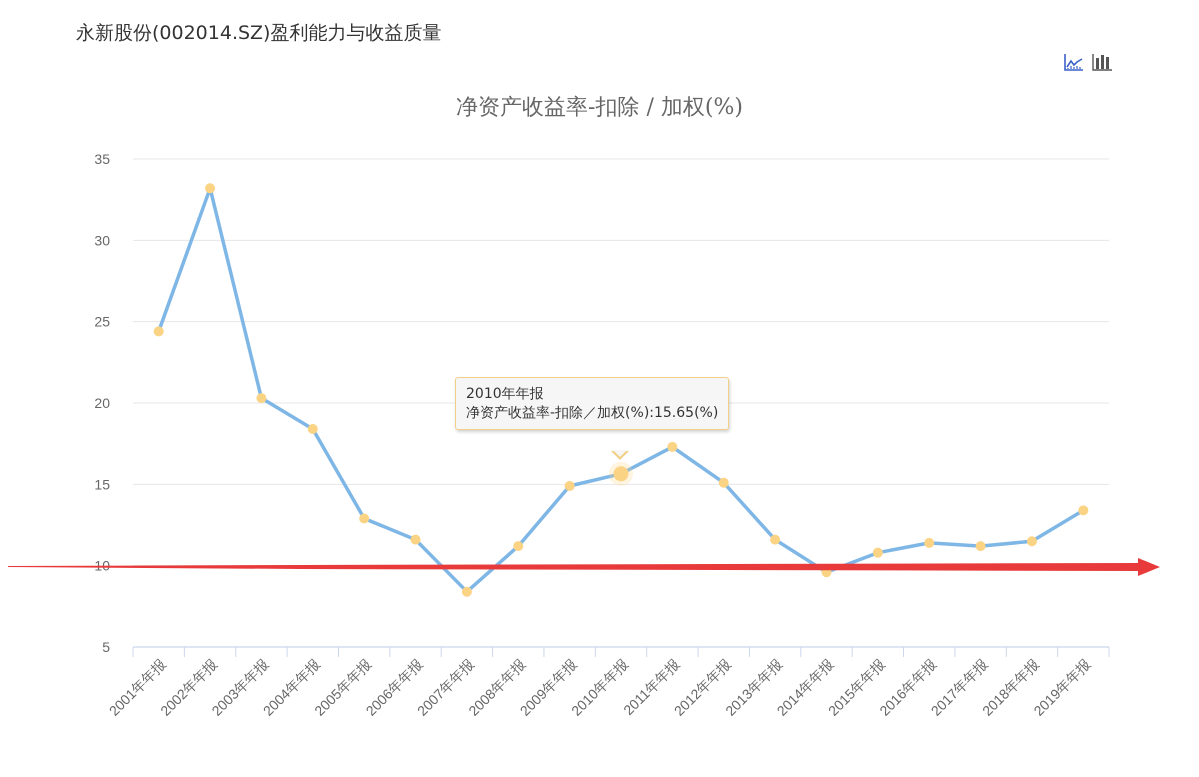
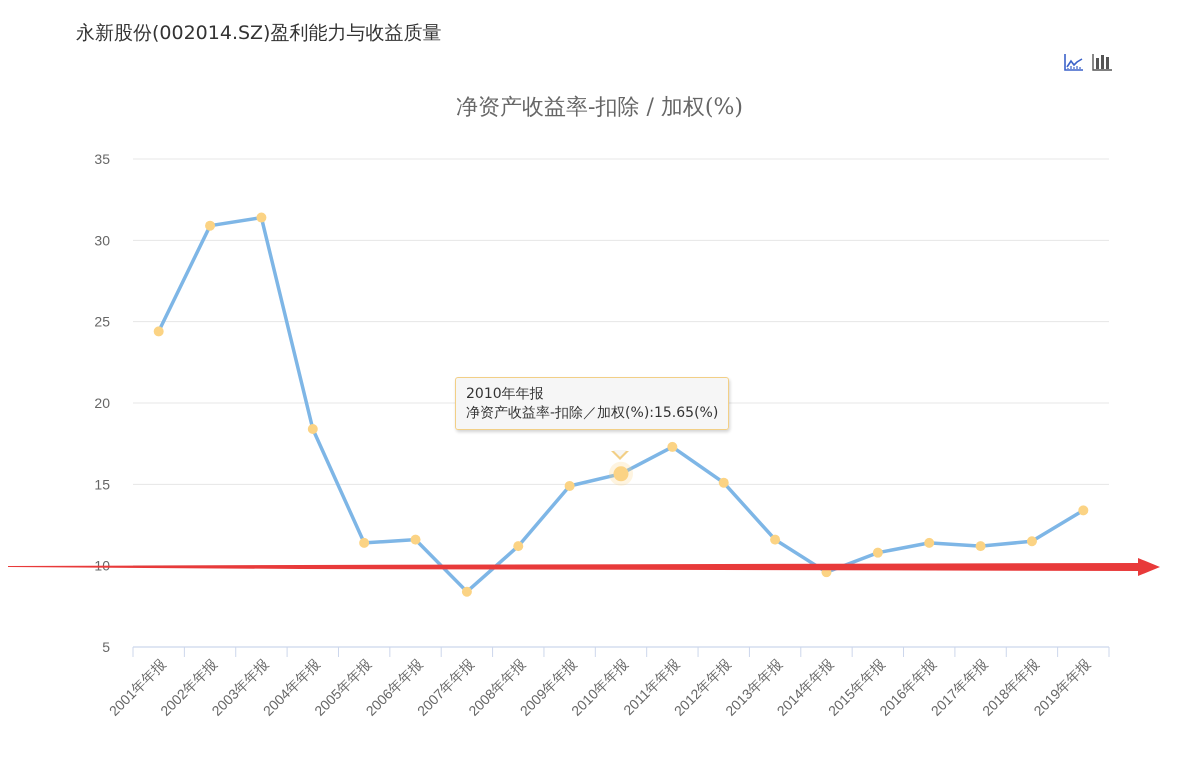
2002年年报: 33.2 -> 30.9
2003年年报: 20.3 -> 31.4
2005年年报: 12.9 -> 11.4
